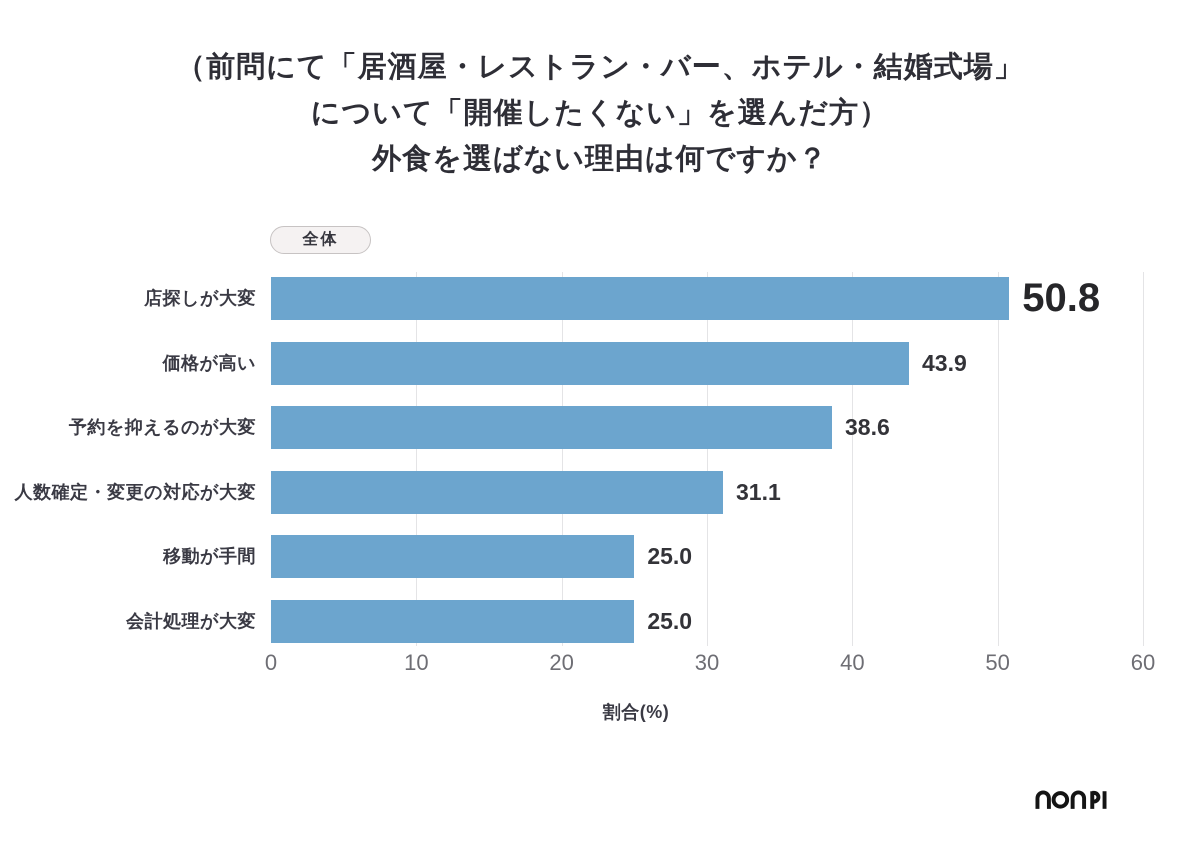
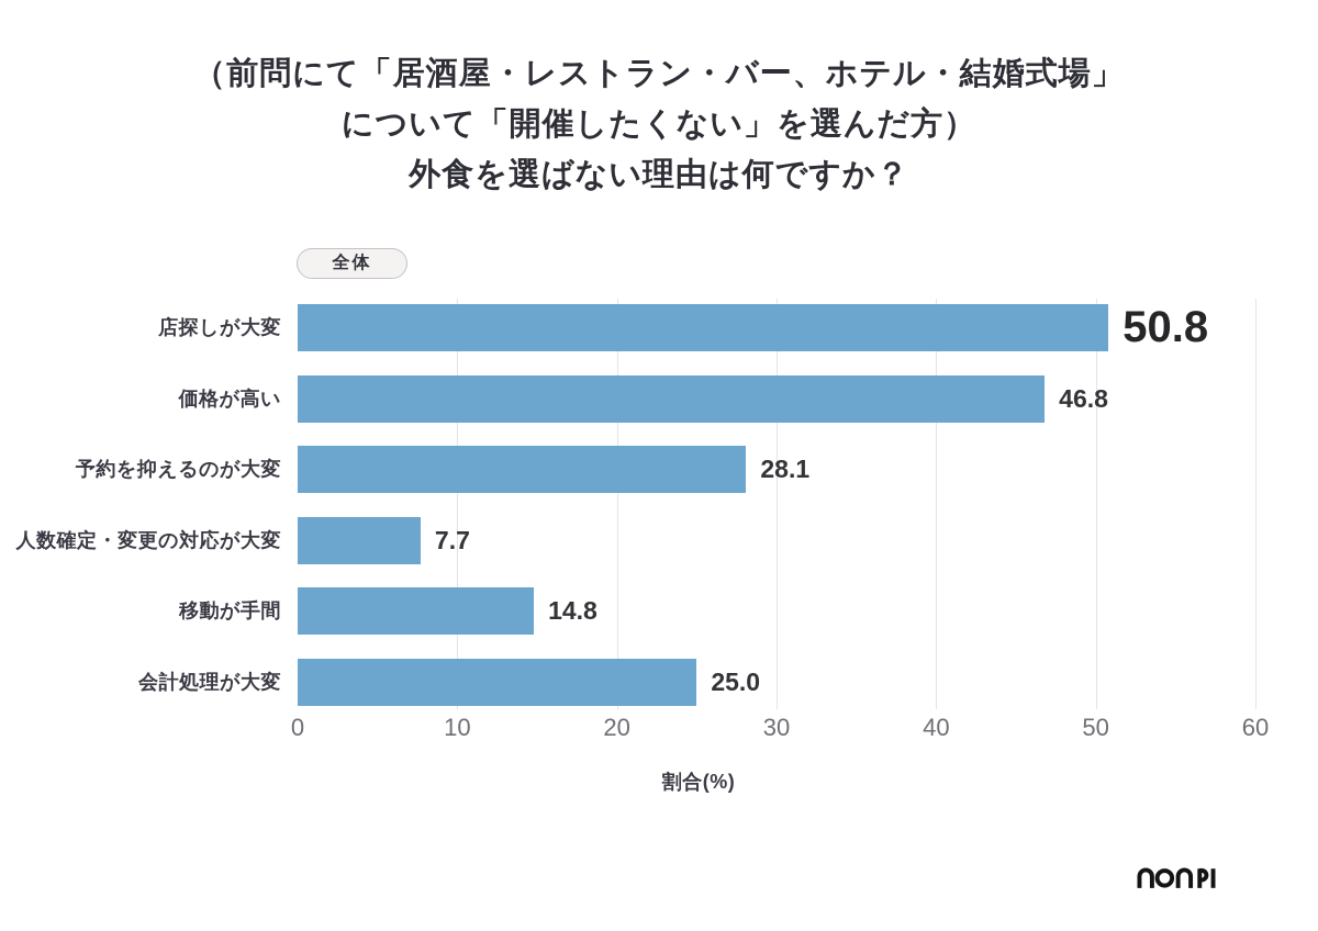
価格が高い: 43.9 -> 46.8
予約を抑えるのが大変: 38.6 -> 28.1
人数確定・変更の対応が大変: 31.1 -> 7.7
移動が手間: 25.0 -> 14.8
